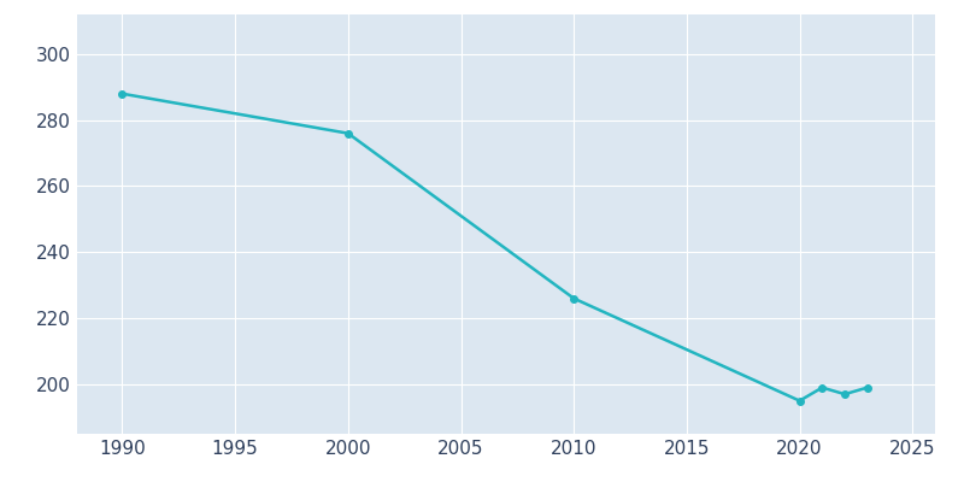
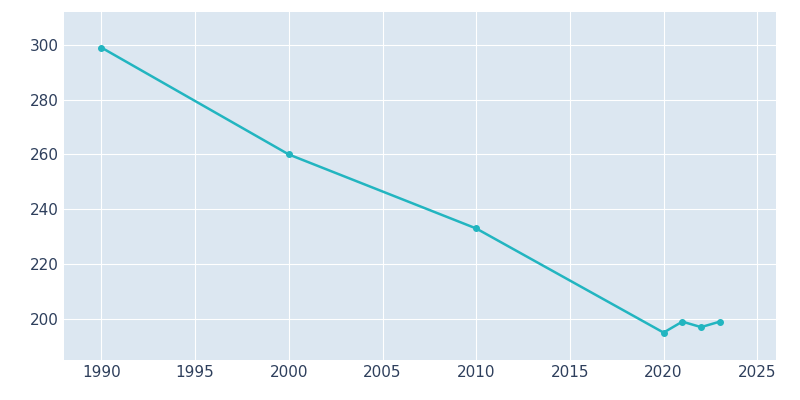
1990: 288 -> 299
2000: 276 -> 260
2010: 226 -> 233
